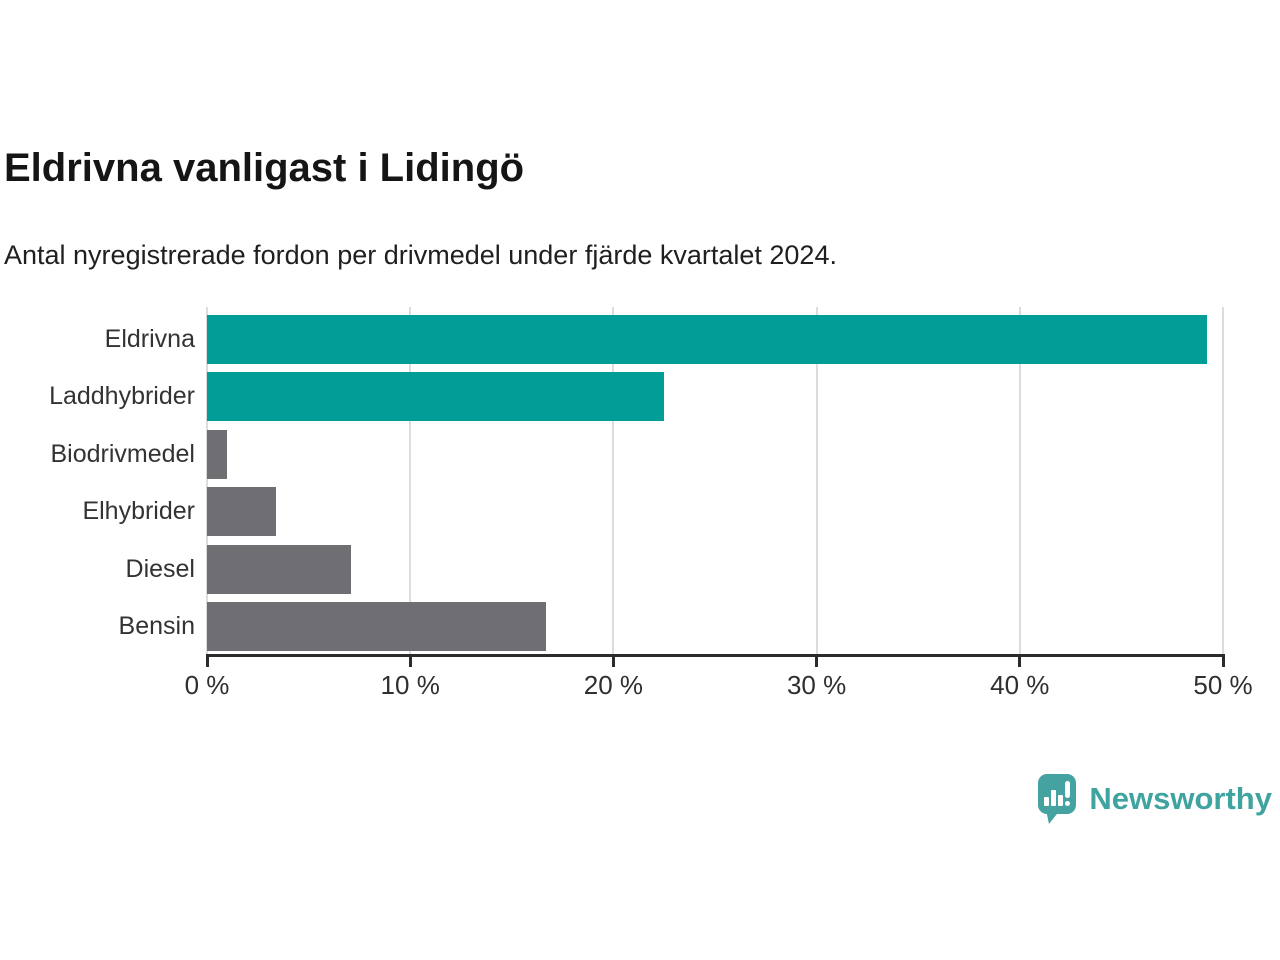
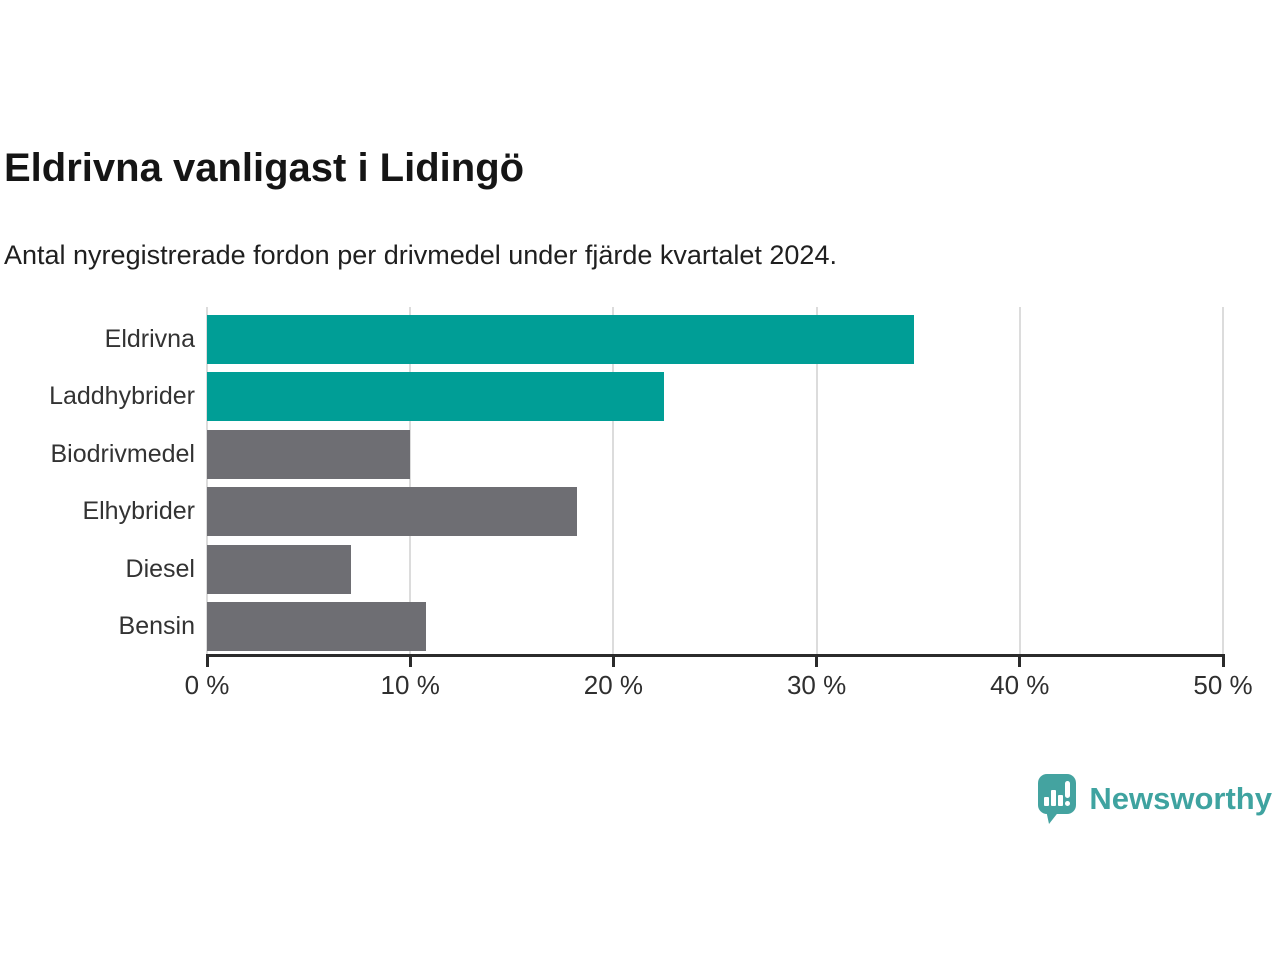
Eldrivna: 49.2% -> 34.8%
Biodrivmedel: 1.0% -> 10.0%
Elhybrider: 3.4% -> 18.2%
Bensin: 16.7% -> 10.8%
